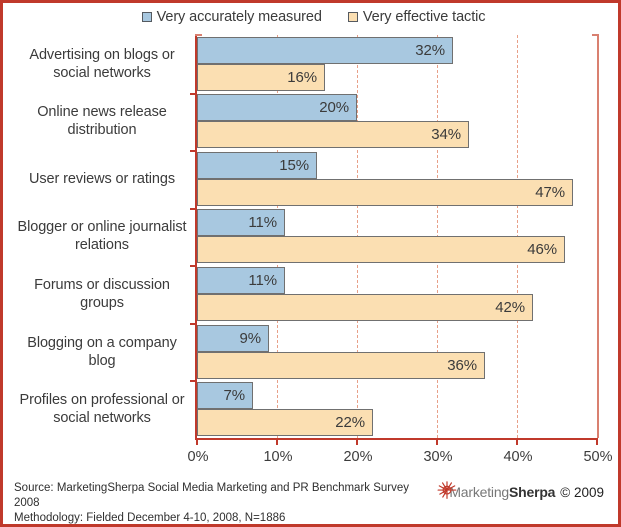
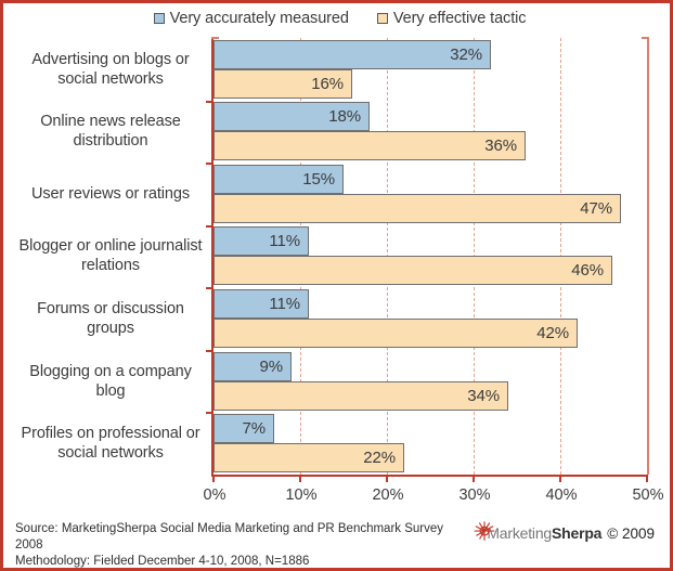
Very accurately measured/Online news release distribution: 20% -> 18%
Very effective tactic/Online news release distribution: 34% -> 36%
Very effective tactic/Blogging on a company blog: 36% -> 34%
